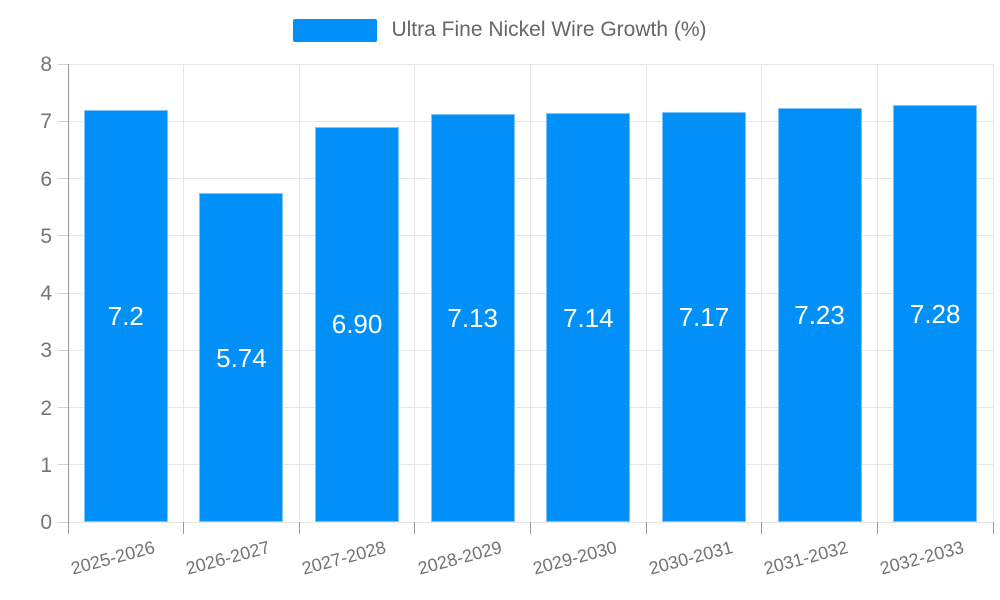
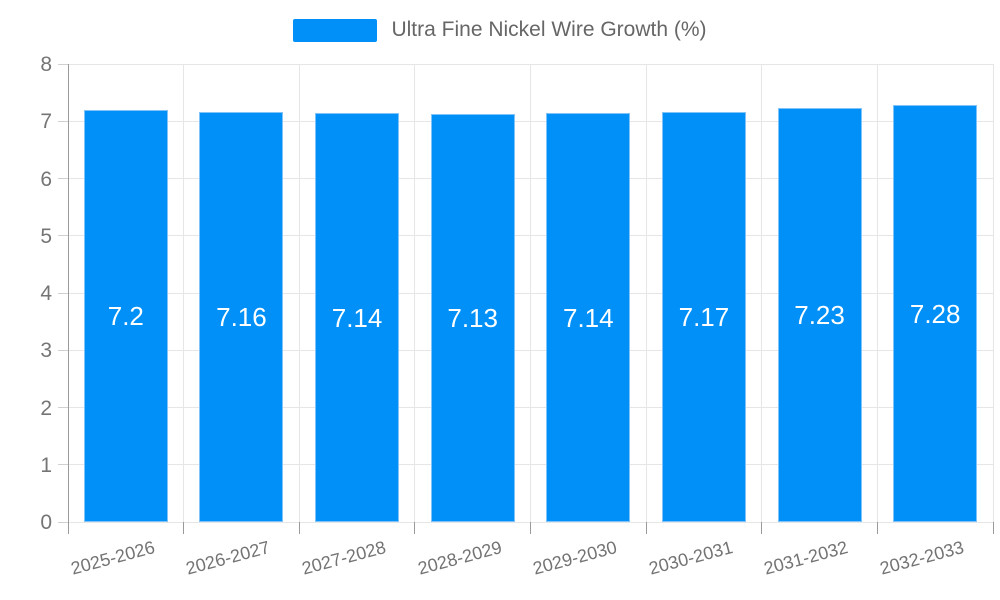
2026-2027: 5.74 -> 7.16
2027-2028: 6.90 -> 7.14
